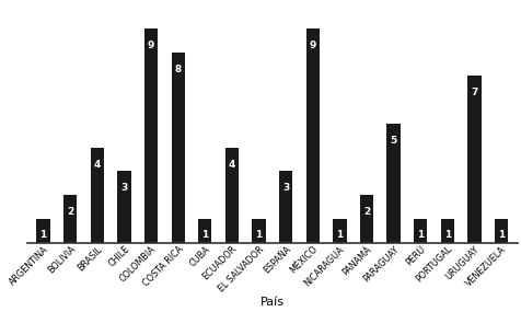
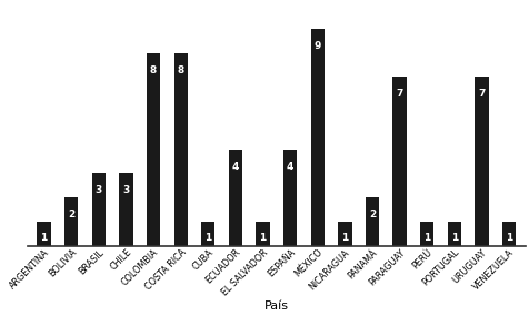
BRASIL: 4 -> 3
COLOMBIA: 9 -> 8
ESPAÑA: 3 -> 4
PARAGUAY: 5 -> 7
